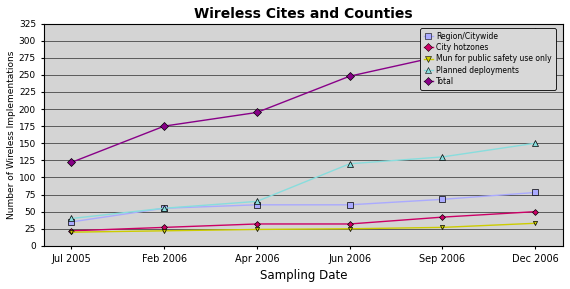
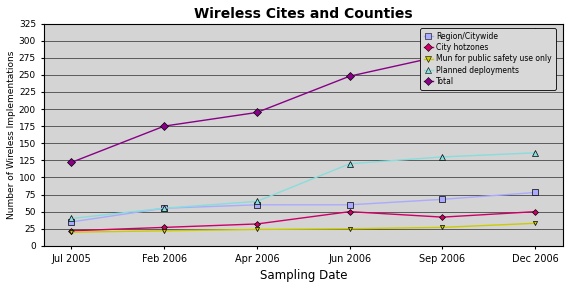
City hotzones/Jun 2006: 32 -> 50
Planned deployments/Dec 2006: 150 -> 136
